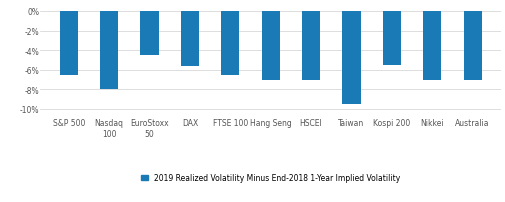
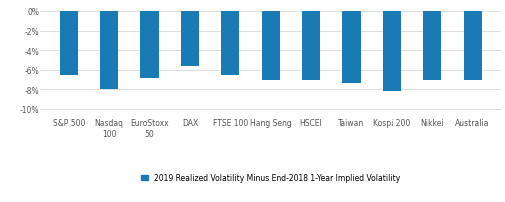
EuroStoxx 50: -4.5% -> -6.8%
Taiwan: -9.5% -> -7.4%
Kospi 200: -5.5% -> -8.2%
